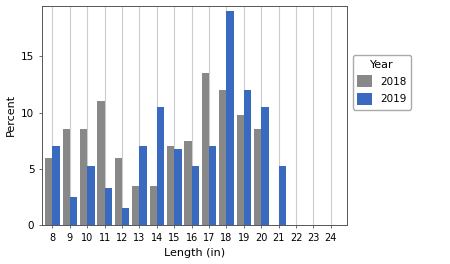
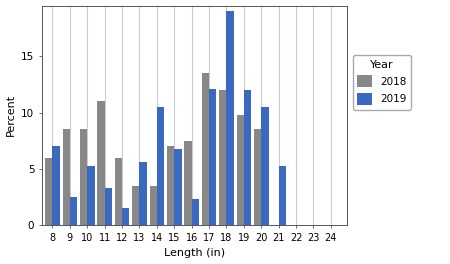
2019/13: 7.0 -> 5.6
2019/16: 5.3 -> 2.3
2019/17: 7.0 -> 12.1
